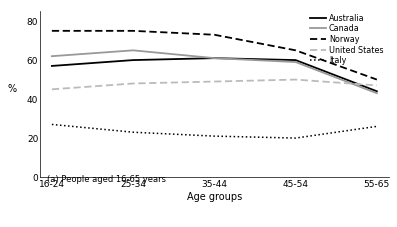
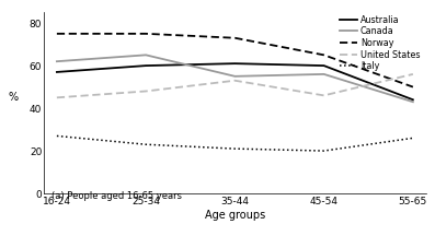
Canada/35-44: 61 -> 55
United States/35-44: 49 -> 53
Canada/45-54: 59 -> 56
United States/45-54: 50 -> 46
United States/55-65: 47 -> 56
